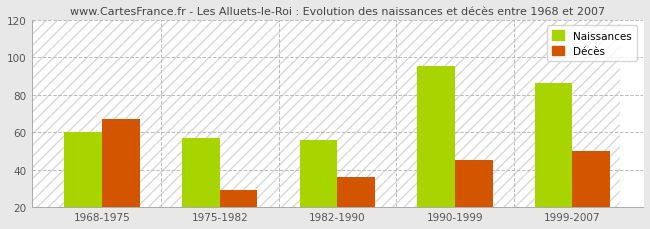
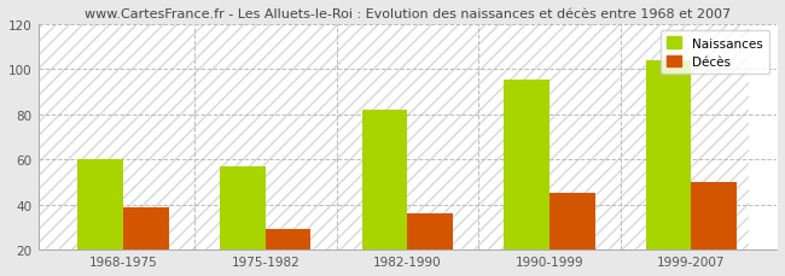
Décès/1968-1975: 67 -> 39
Naissances/1982-1990: 56 -> 82
Naissances/1999-2007: 86 -> 104
